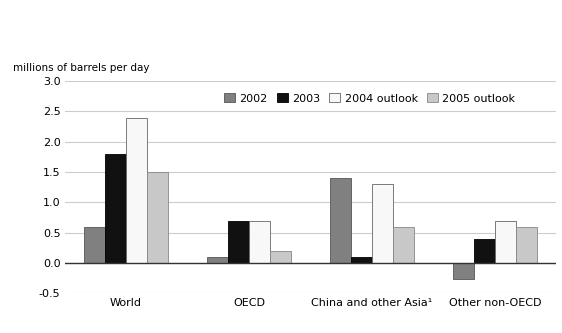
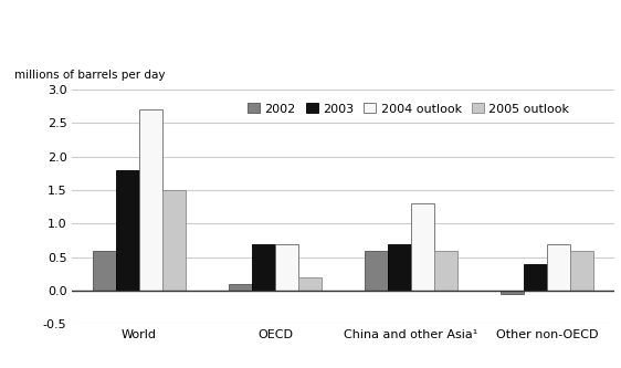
2004 outlook/World: 2.4 -> 2.7
2002/China and other Asia¹: 1.40 -> 0.60
2003/China and other Asia¹: 0.1 -> 0.7
2002/Other non-OECD: -0.26 -> -0.05
